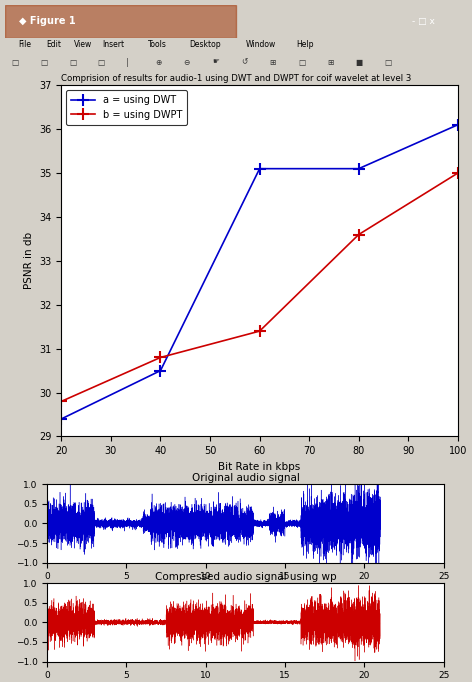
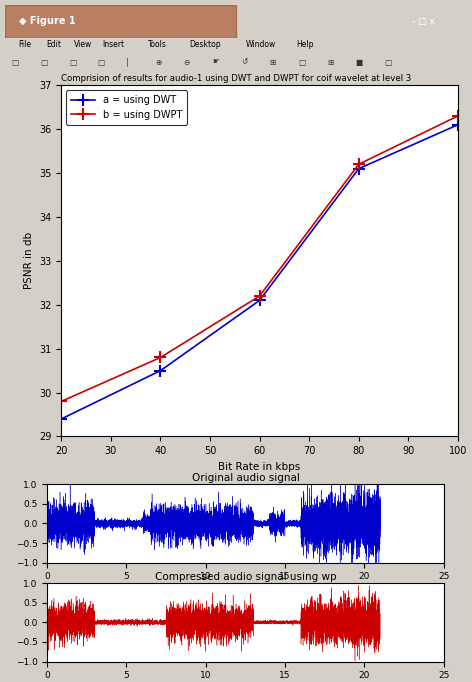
a = using DWT/60: 35.1 -> 32.1
b = using DWPT/60: 31.4 -> 32.2
b = using DWPT/80: 33.6 -> 35.2
b = using DWPT/100: 35.0 -> 36.3
